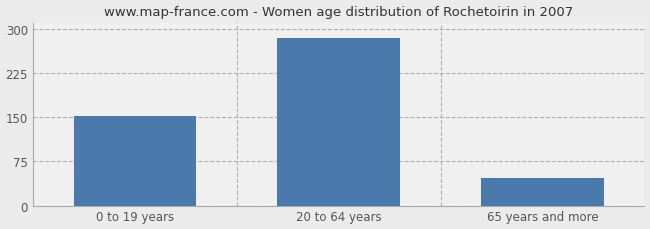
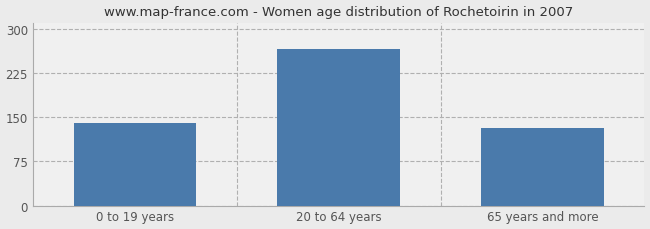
0 to 19 years: 152 -> 140
20 to 64 years: 285 -> 266
65 years and more: 47 -> 132
